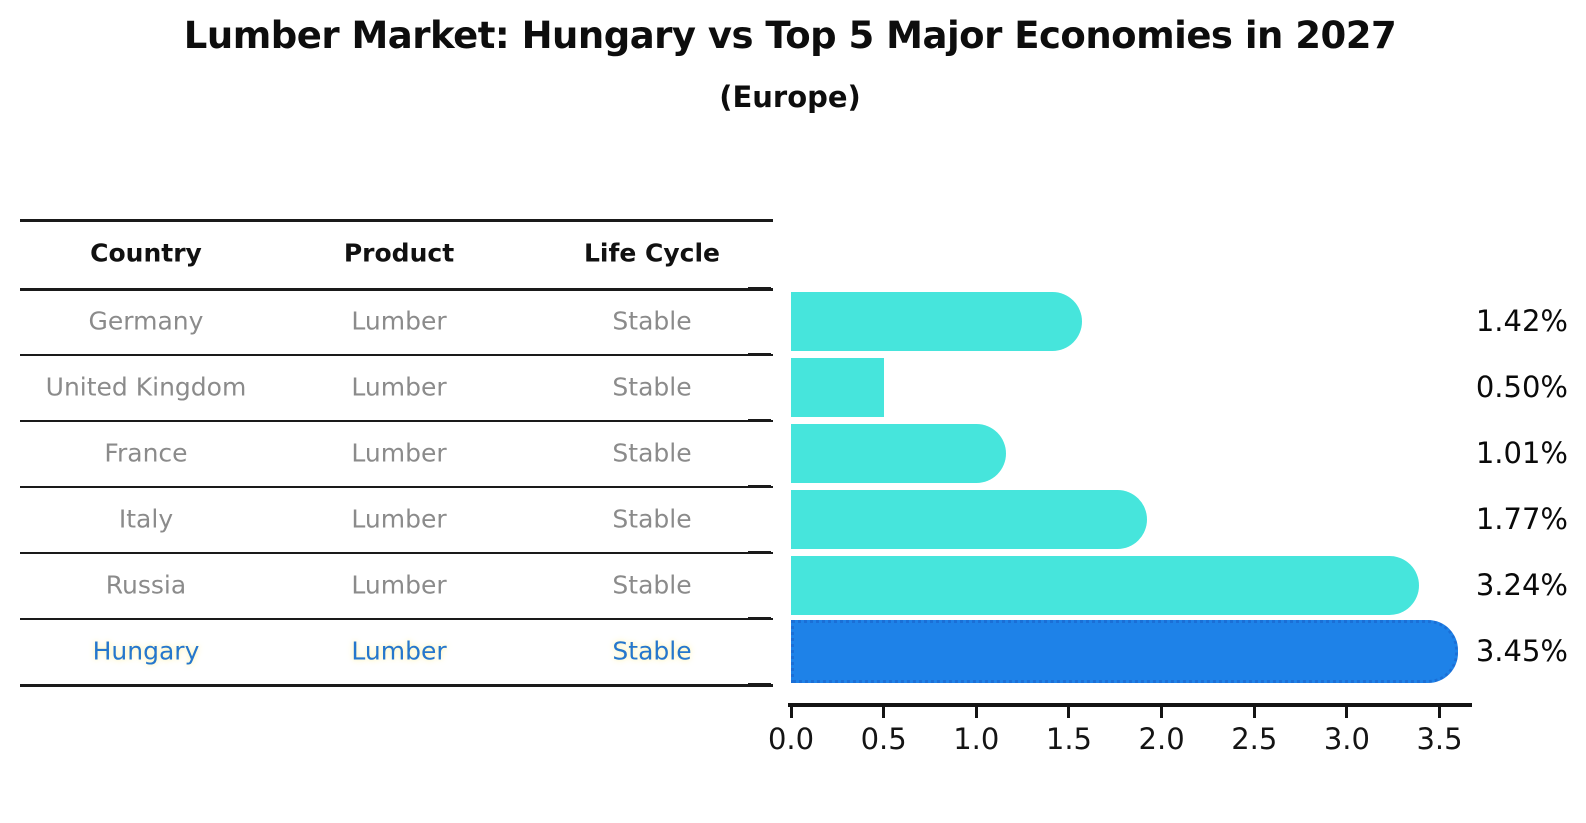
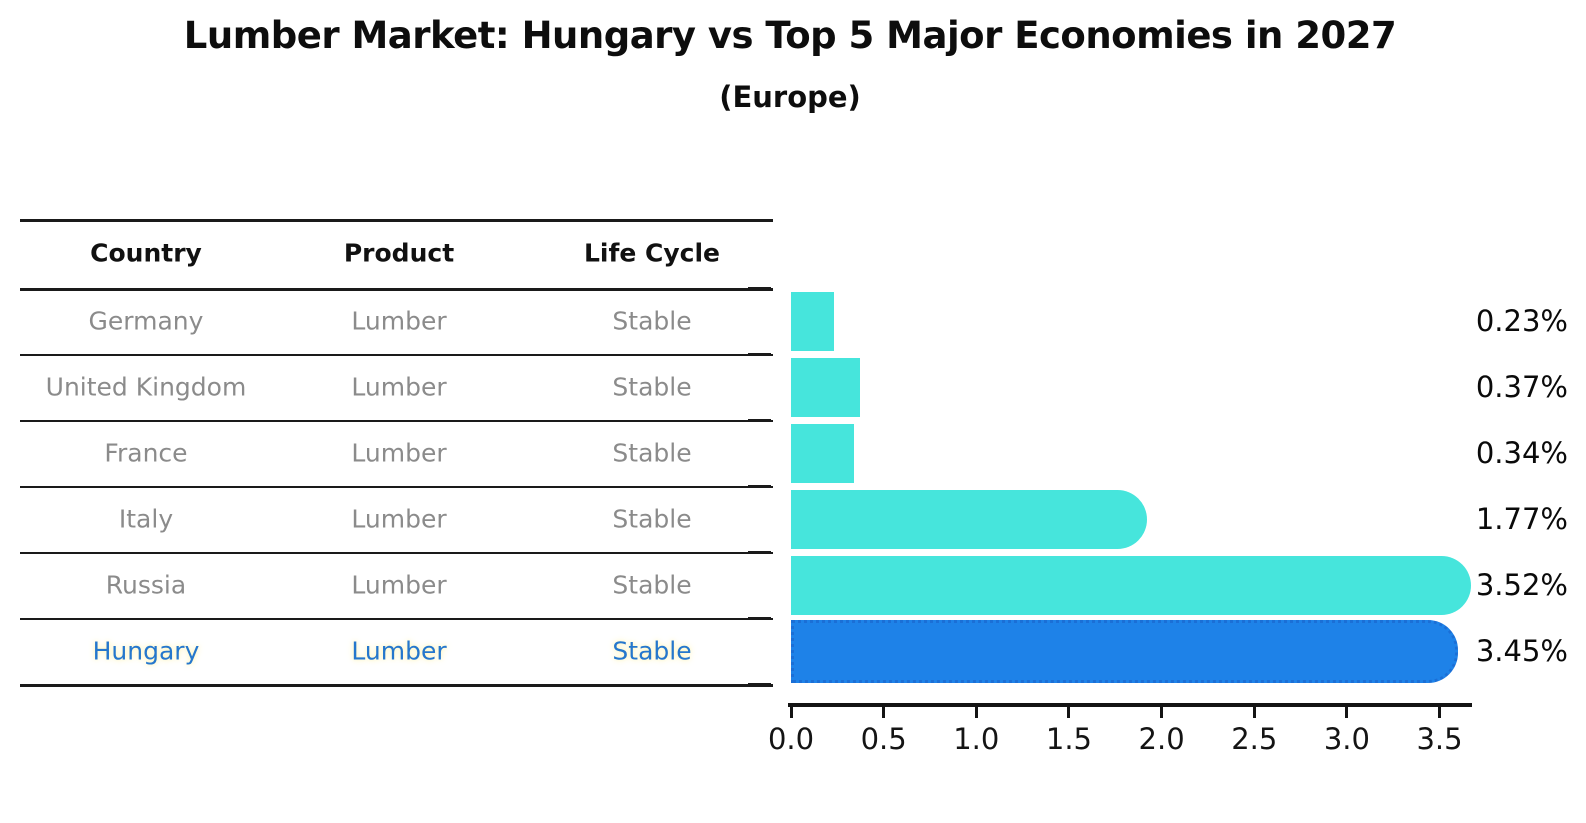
Germany: 1.42% -> 0.23%
United Kingdom: 0.50% -> 0.37%
France: 1.01% -> 0.34%
Russia: 3.24% -> 3.52%
